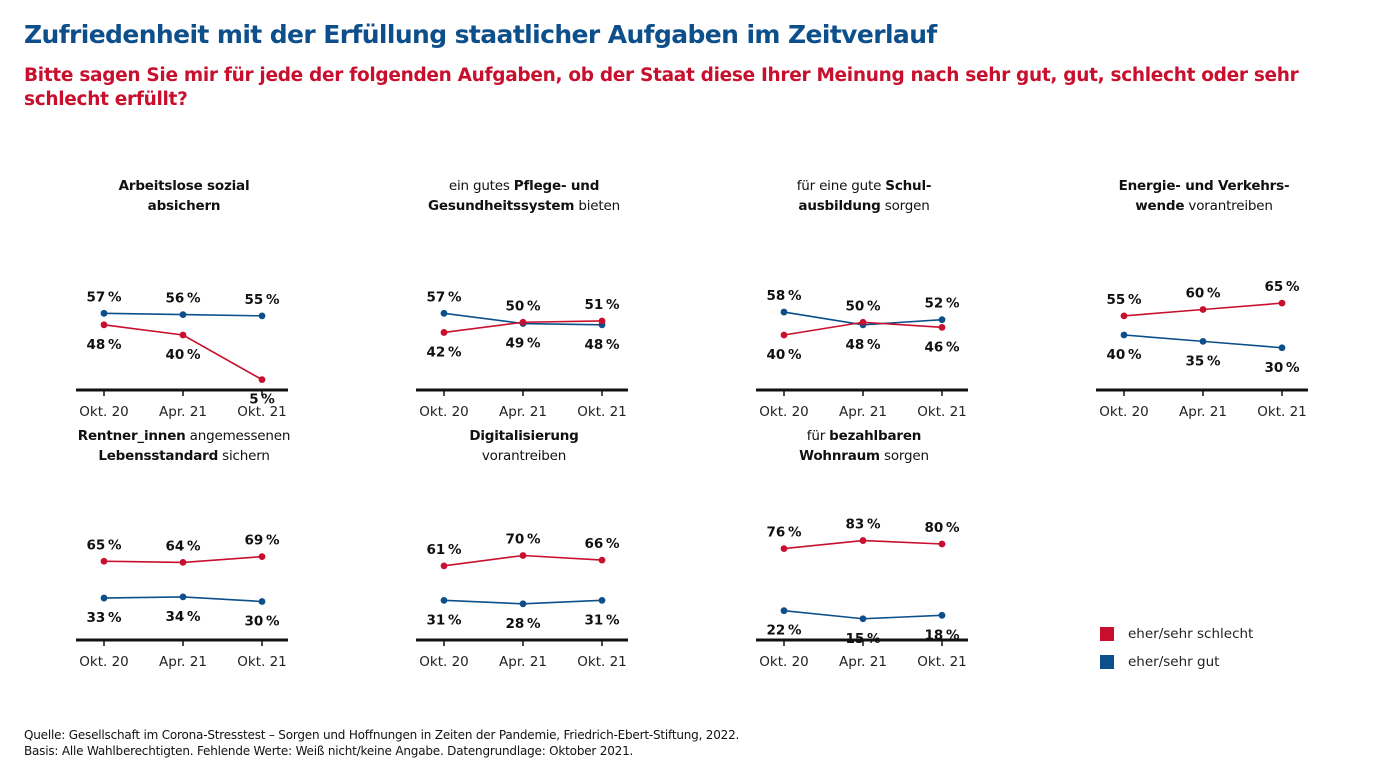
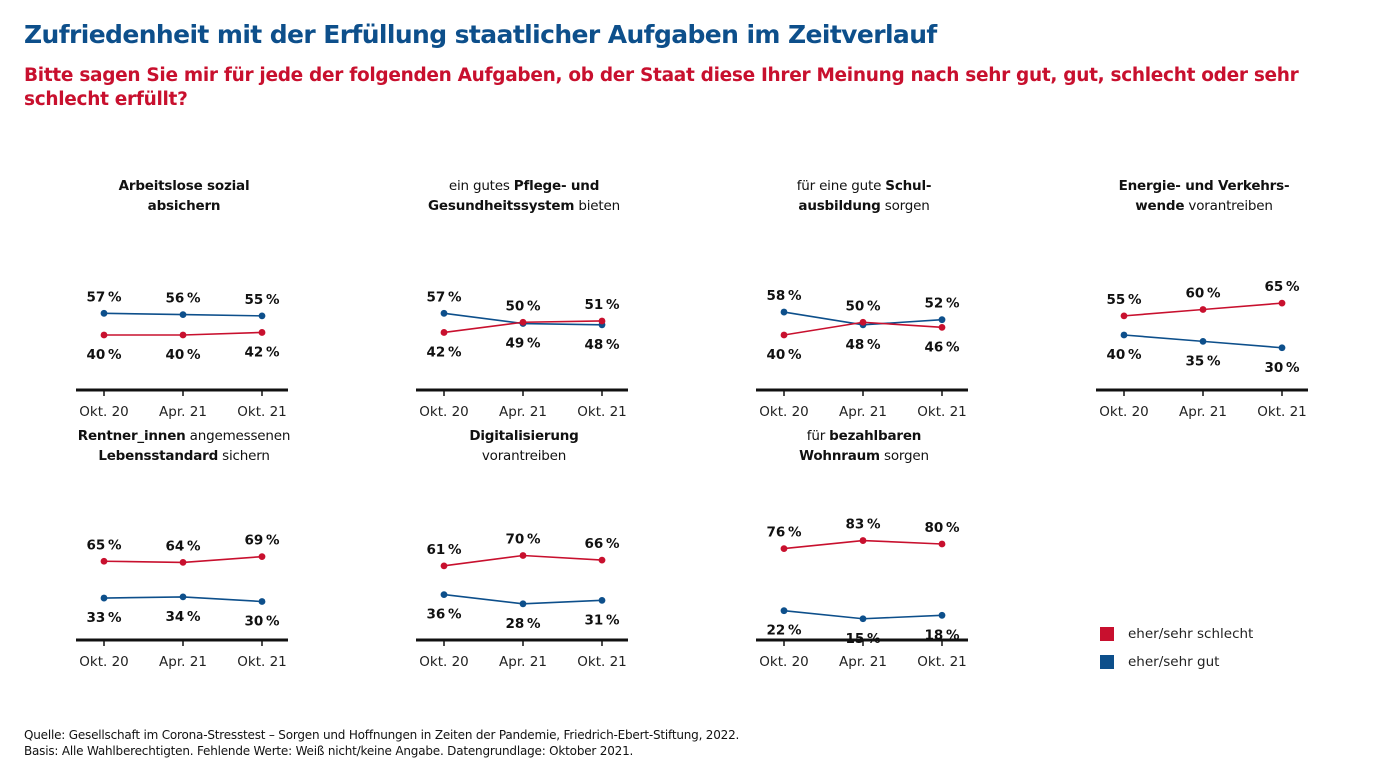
Arbeitslose sozial absichern/eher/sehr schlecht/Okt. 20: 48 -> 40
Arbeitslose sozial absichern/eher/sehr schlecht/Okt. 21: 5 -> 42
Digitalisierung vorantreiben/eher/sehr gut/Okt. 20: 31 -> 36
